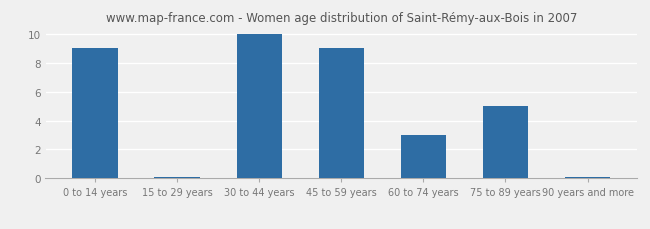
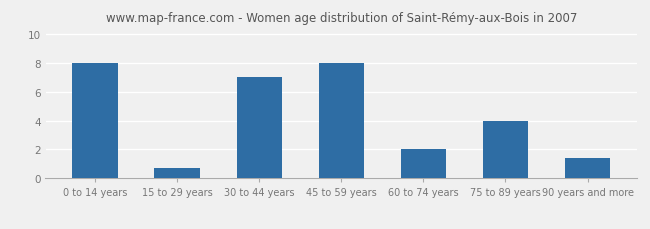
0 to 14 years: 9.0 -> 8.0
15 to 29 years: 0.1 -> 0.7
30 to 44 years: 10.0 -> 7.0
45 to 59 years: 9.0 -> 8.0
60 to 74 years: 3.0 -> 2.0
75 to 89 years: 5.0 -> 4.0
90 years and more: 0.1 -> 1.4
